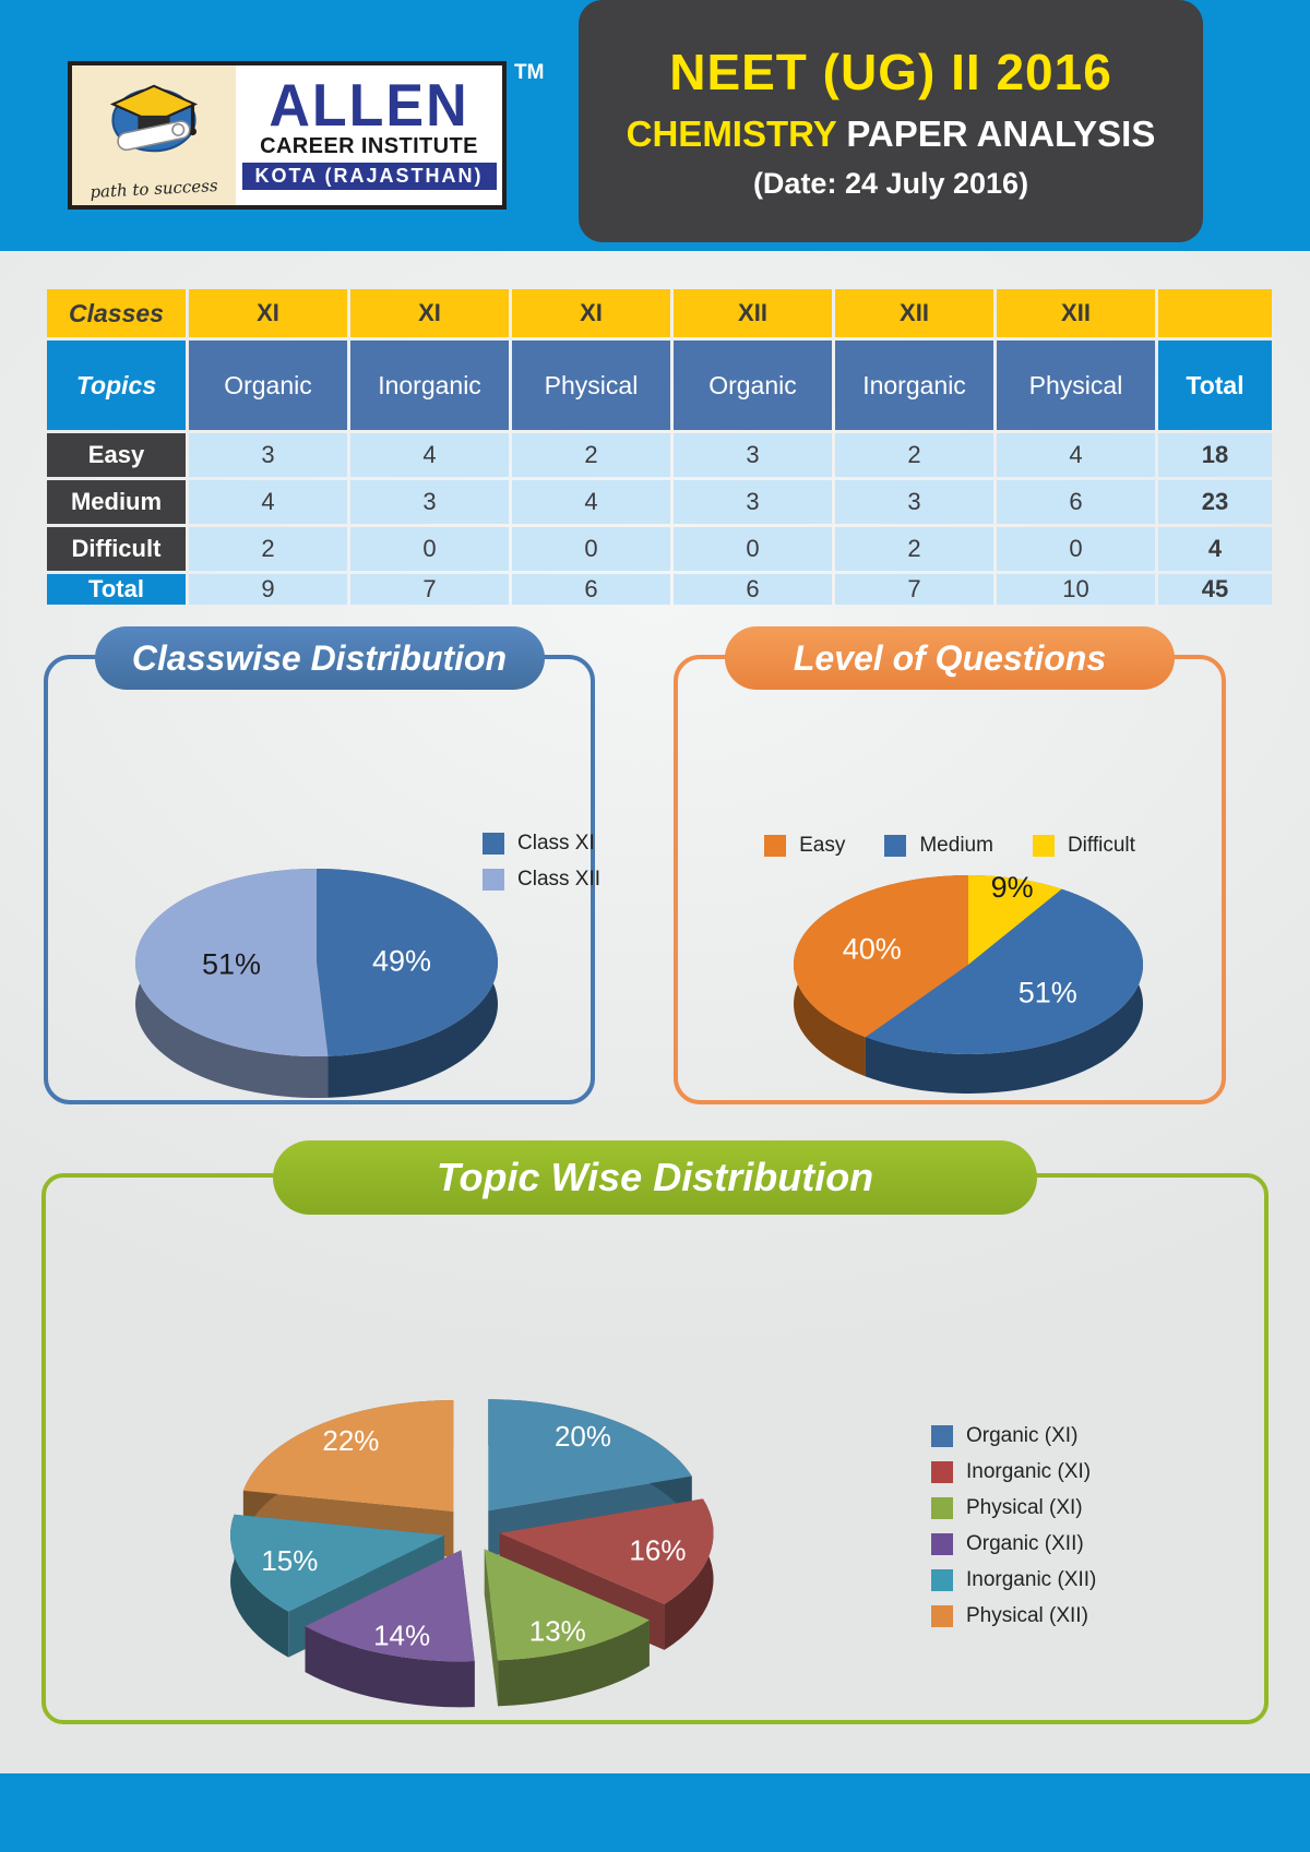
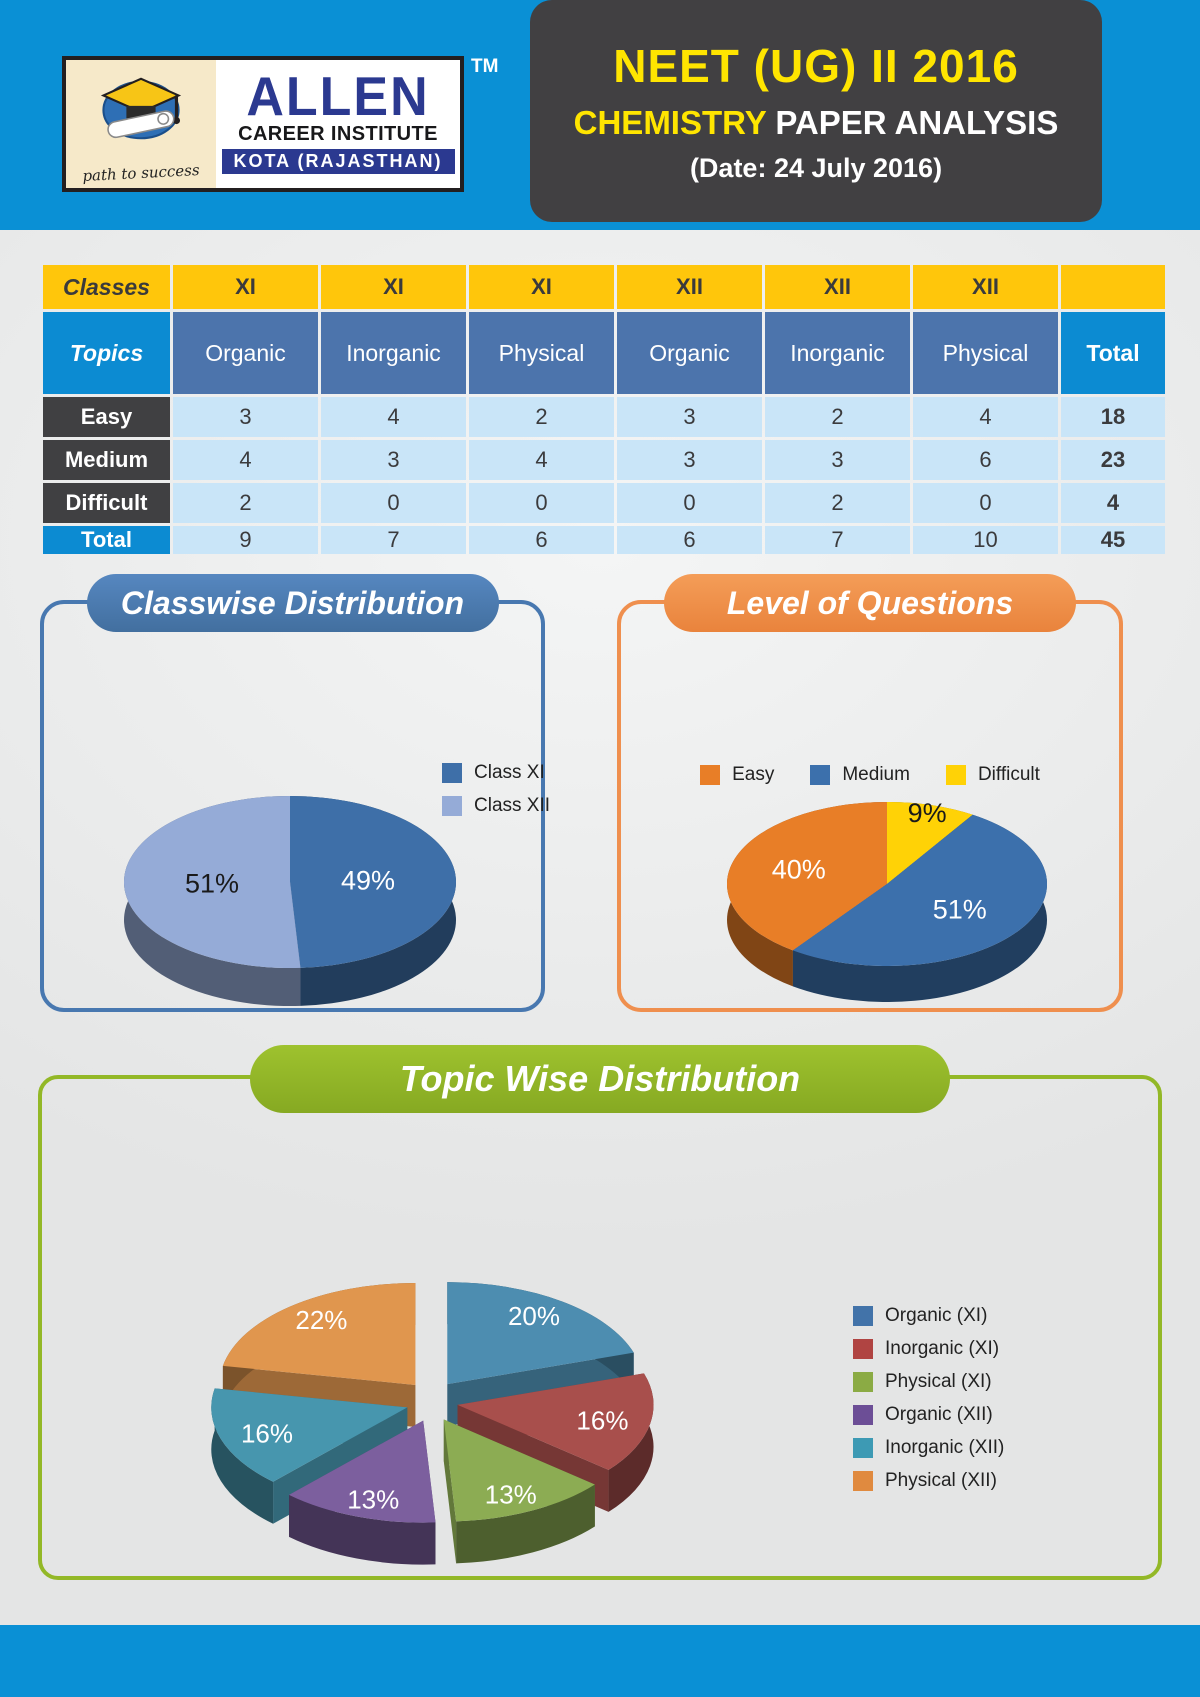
Topic Wise Distribution/Organic (XII): 14% -> 13%
Topic Wise Distribution/Inorganic (XII): 15% -> 16%
